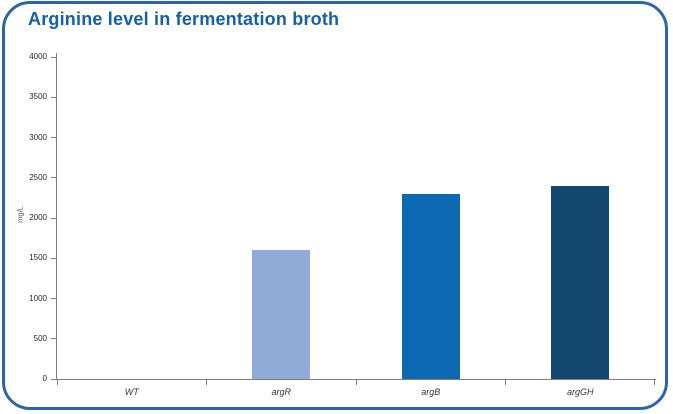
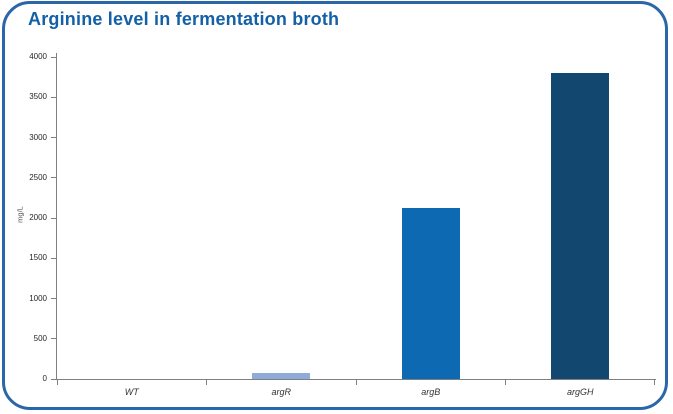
argR: 1600 -> 100
argB: 2300 -> 2100
argGH: 2400 -> 3800
